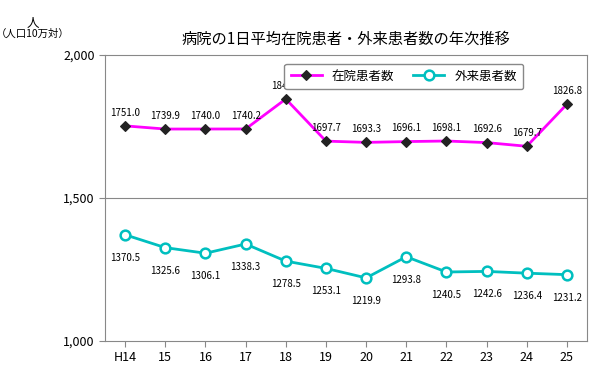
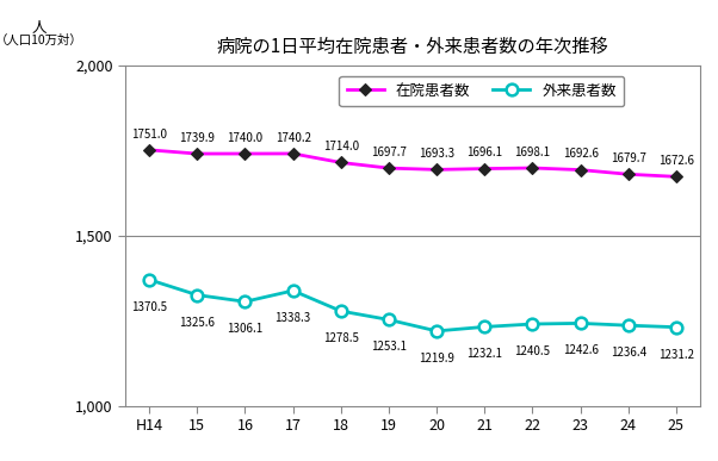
在院患者数/18: 1844.9 -> 1714.0
外来患者数/21: 1293.8 -> 1232.1
在院患者数/25: 1826.8 -> 1672.6
